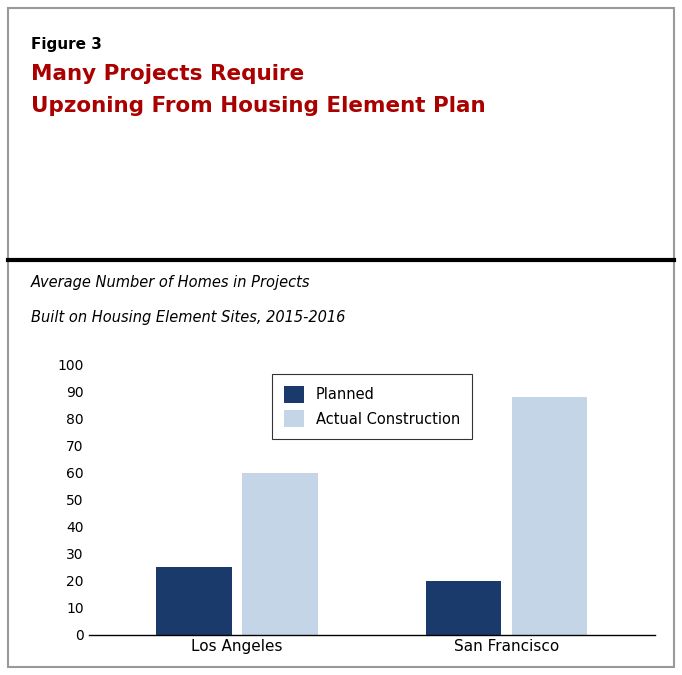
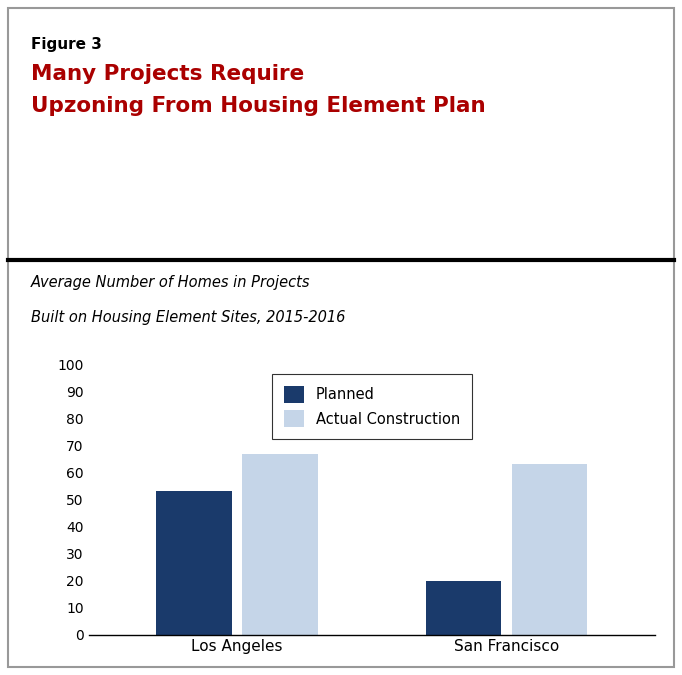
Planned/Los Angeles: 25 -> 53
Actual Construction/Los Angeles: 60 -> 67
Actual Construction/San Francisco: 88 -> 63
